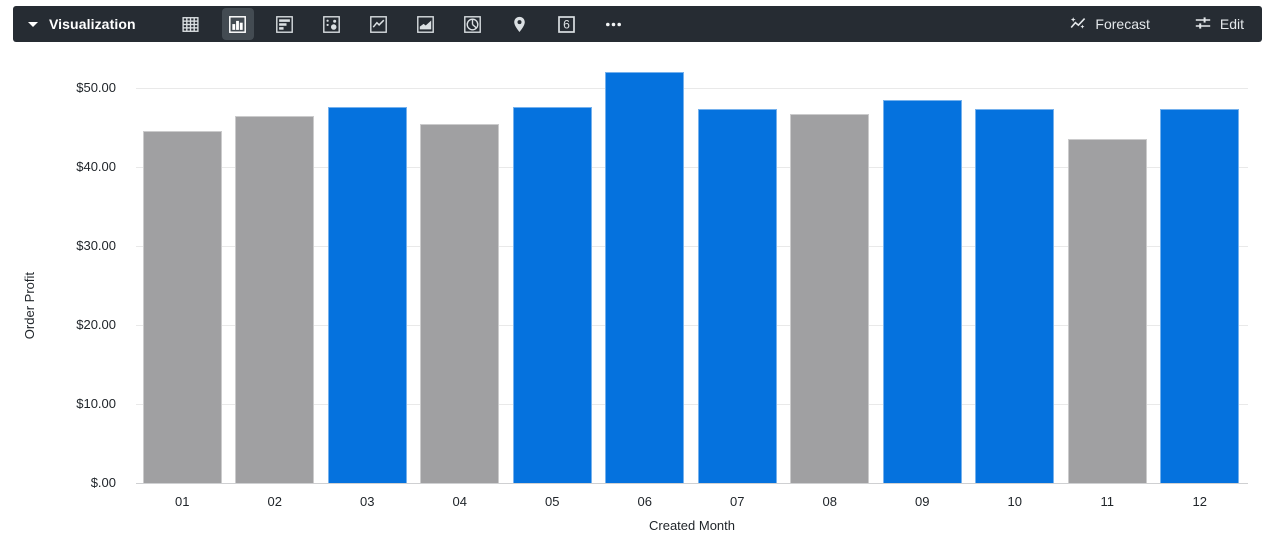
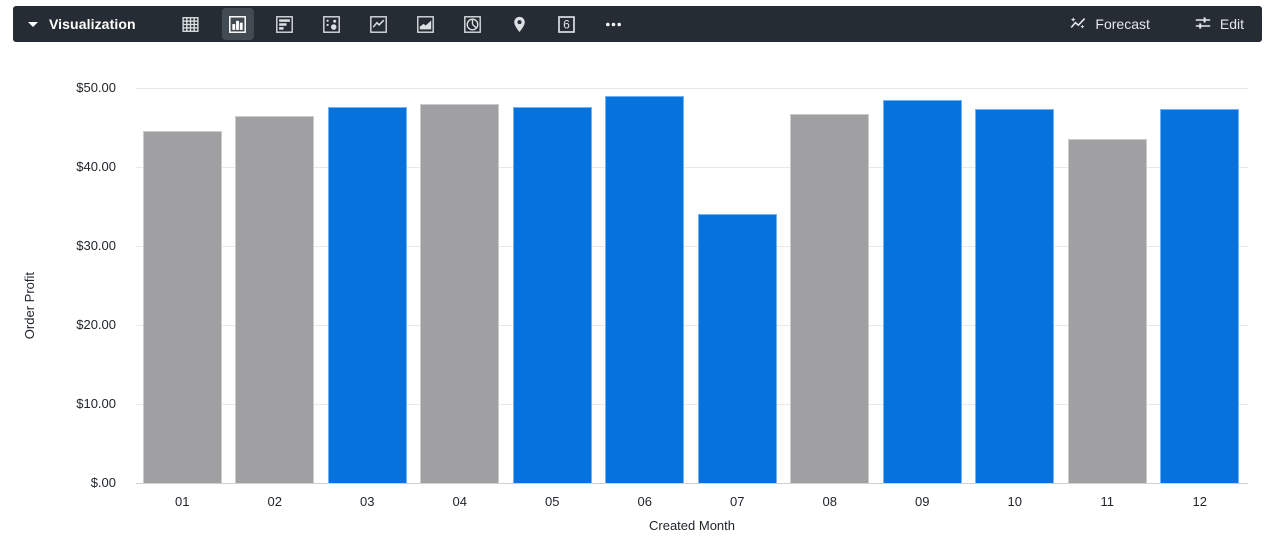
04: $46 -> $48
06: $52 -> $49
07: $47 -> $34
